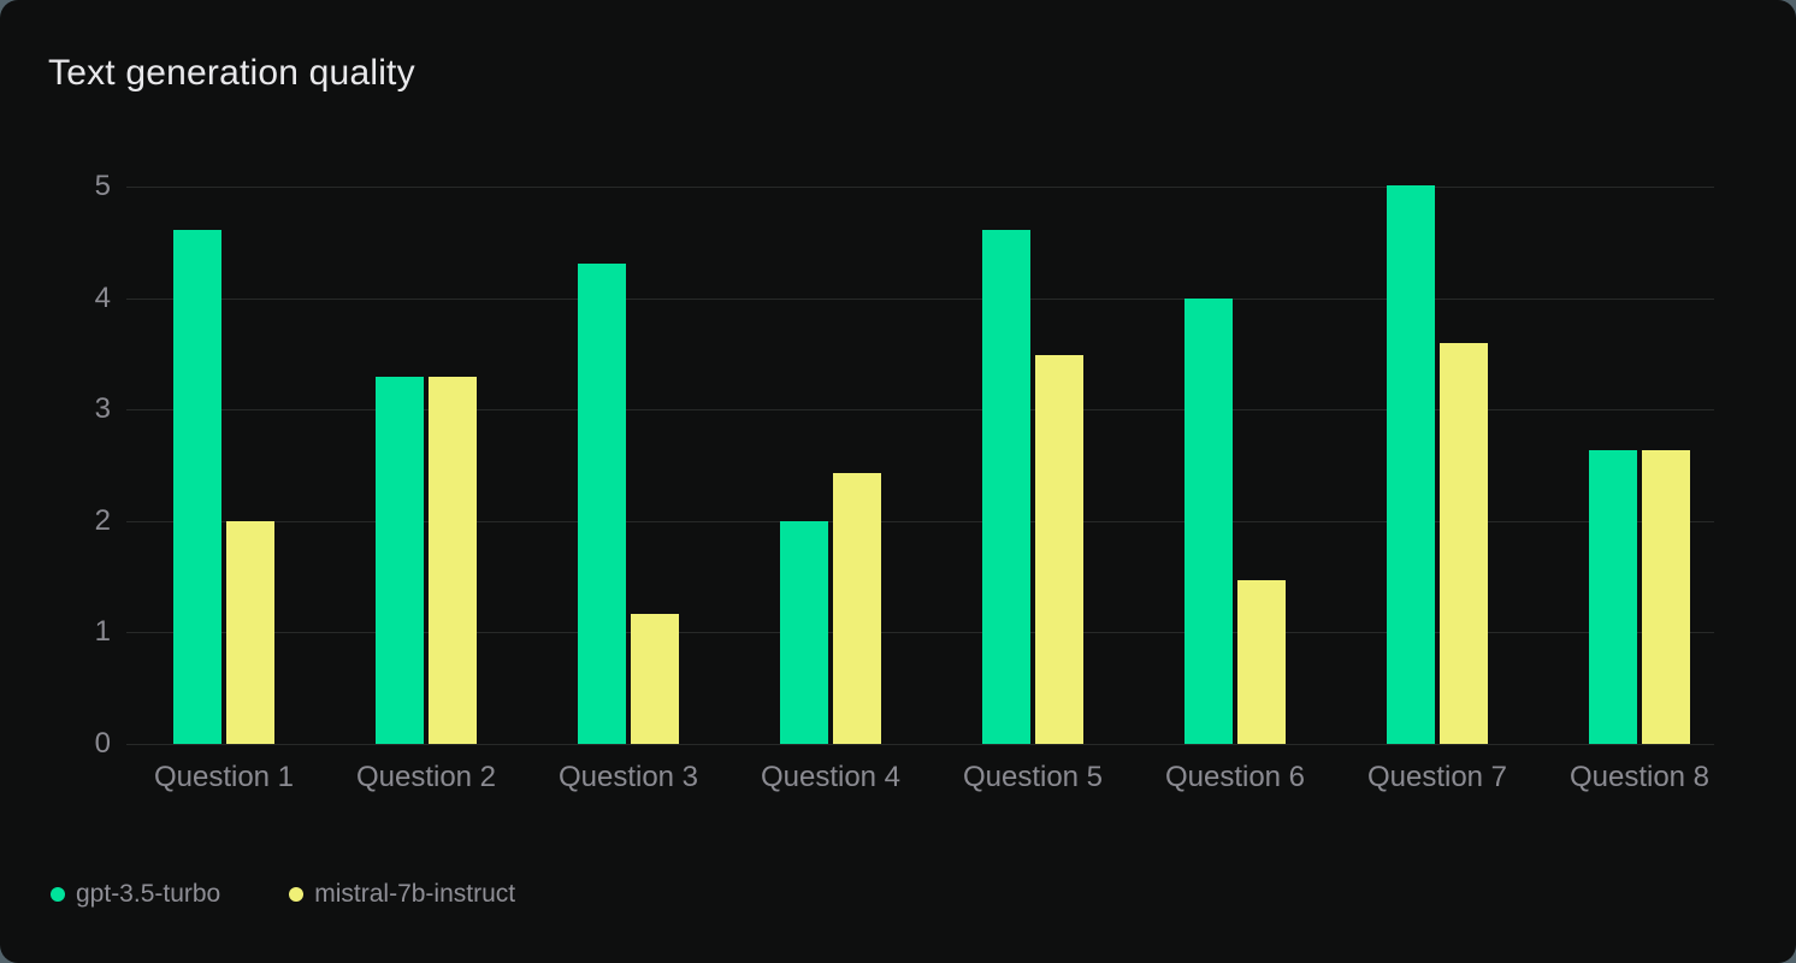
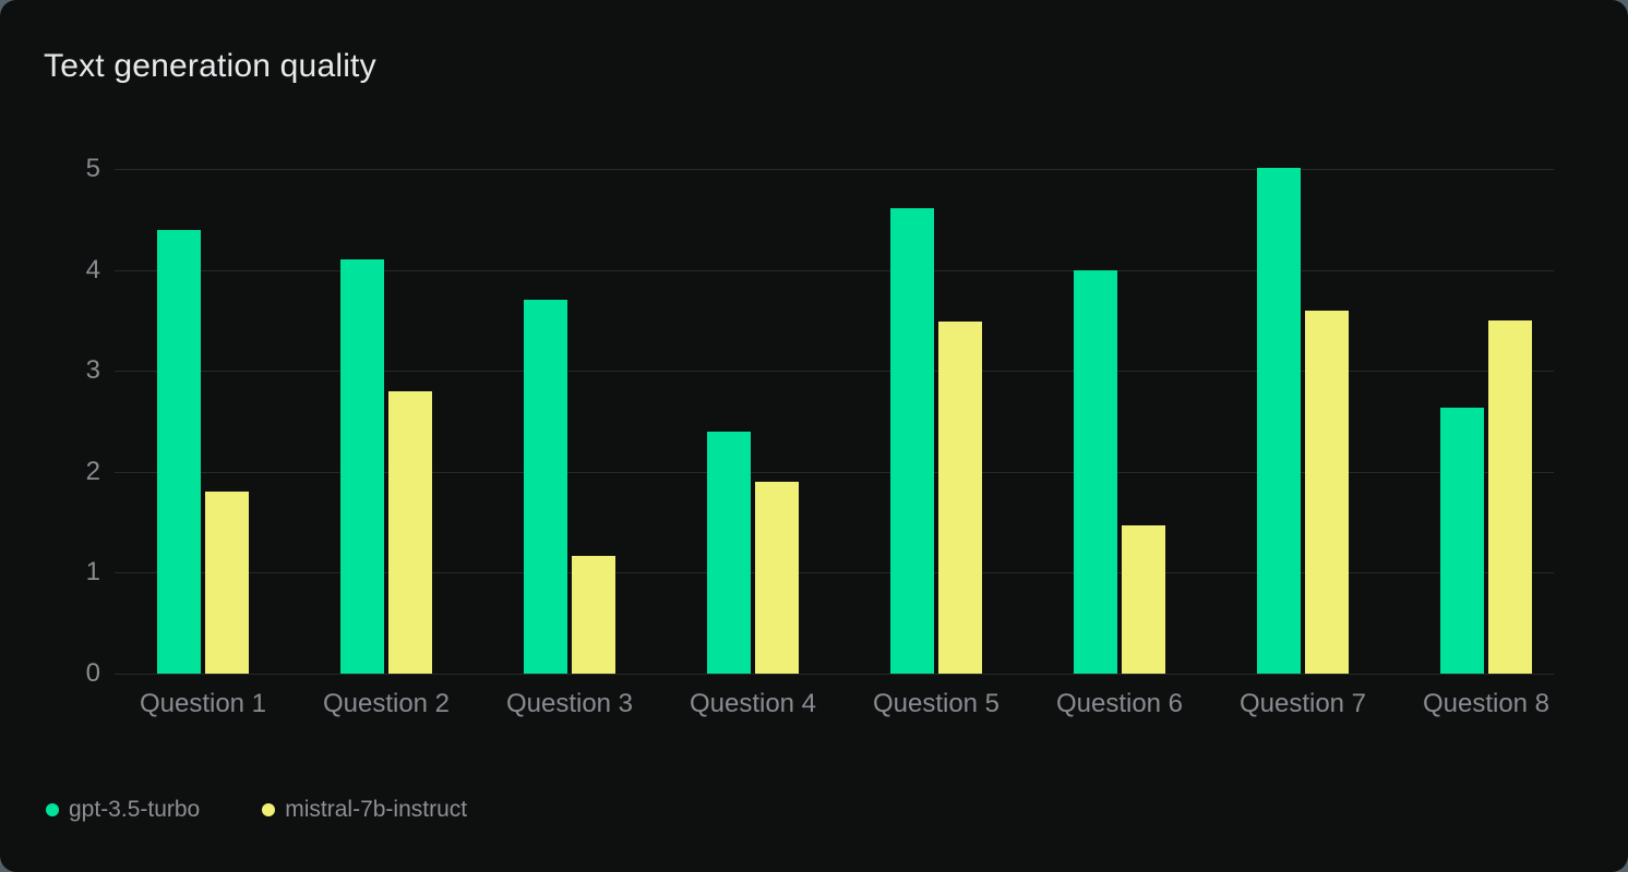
gpt-3.5-turbo/Question 1: 4.6 -> 4.4
mistral-7b-instruct/Question 1: 2.0 -> 1.8
gpt-3.5-turbo/Question 2: 3.3 -> 4.1
mistral-7b-instruct/Question 2: 3.3 -> 2.8
gpt-3.5-turbo/Question 3: 4.3 -> 3.7
gpt-3.5-turbo/Question 4: 2.0 -> 2.4
mistral-7b-instruct/Question 4: 2.4 -> 1.9
mistral-7b-instruct/Question 8: 2.6 -> 3.5
